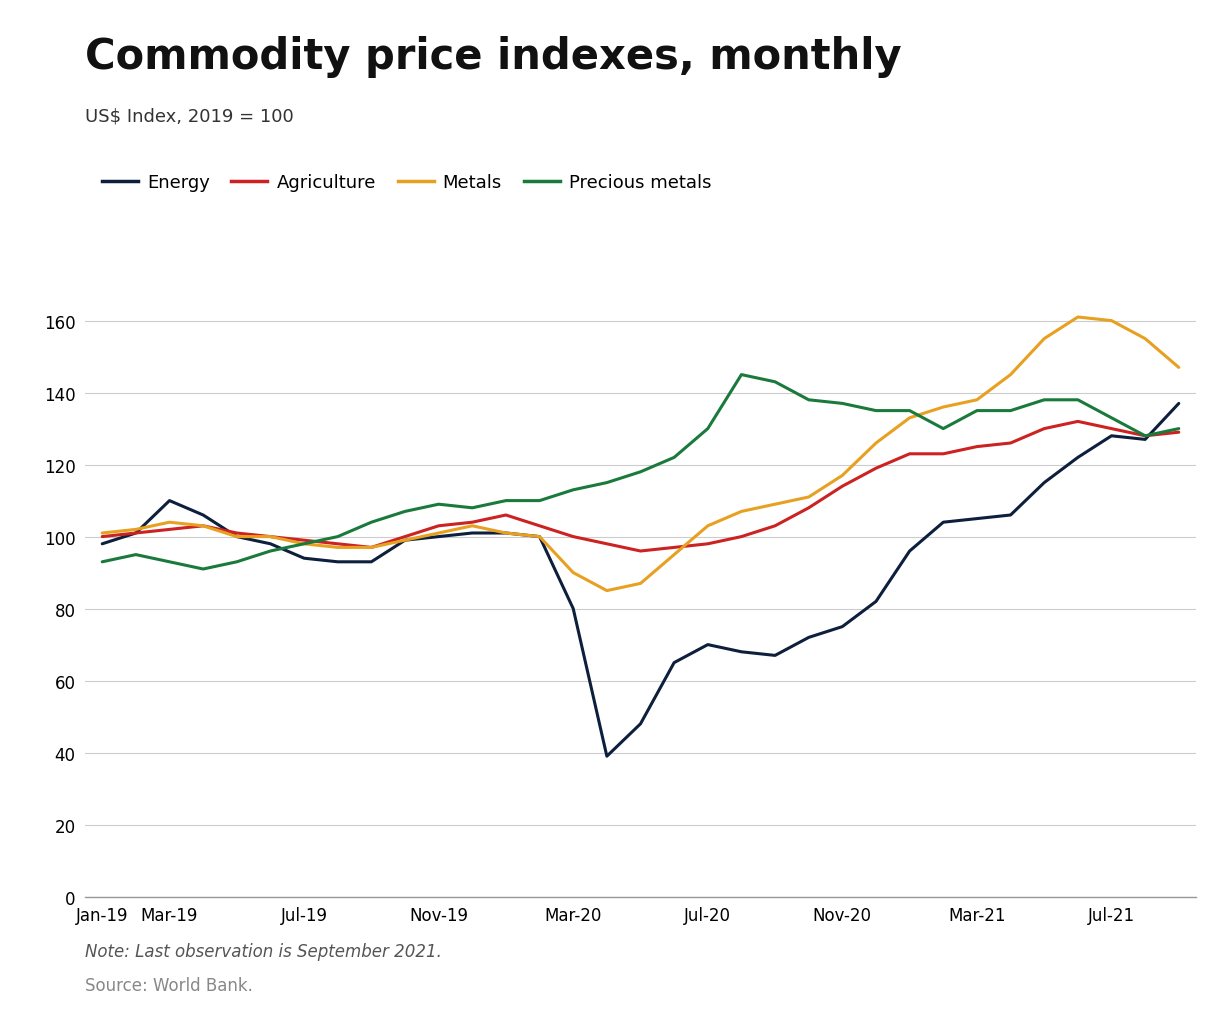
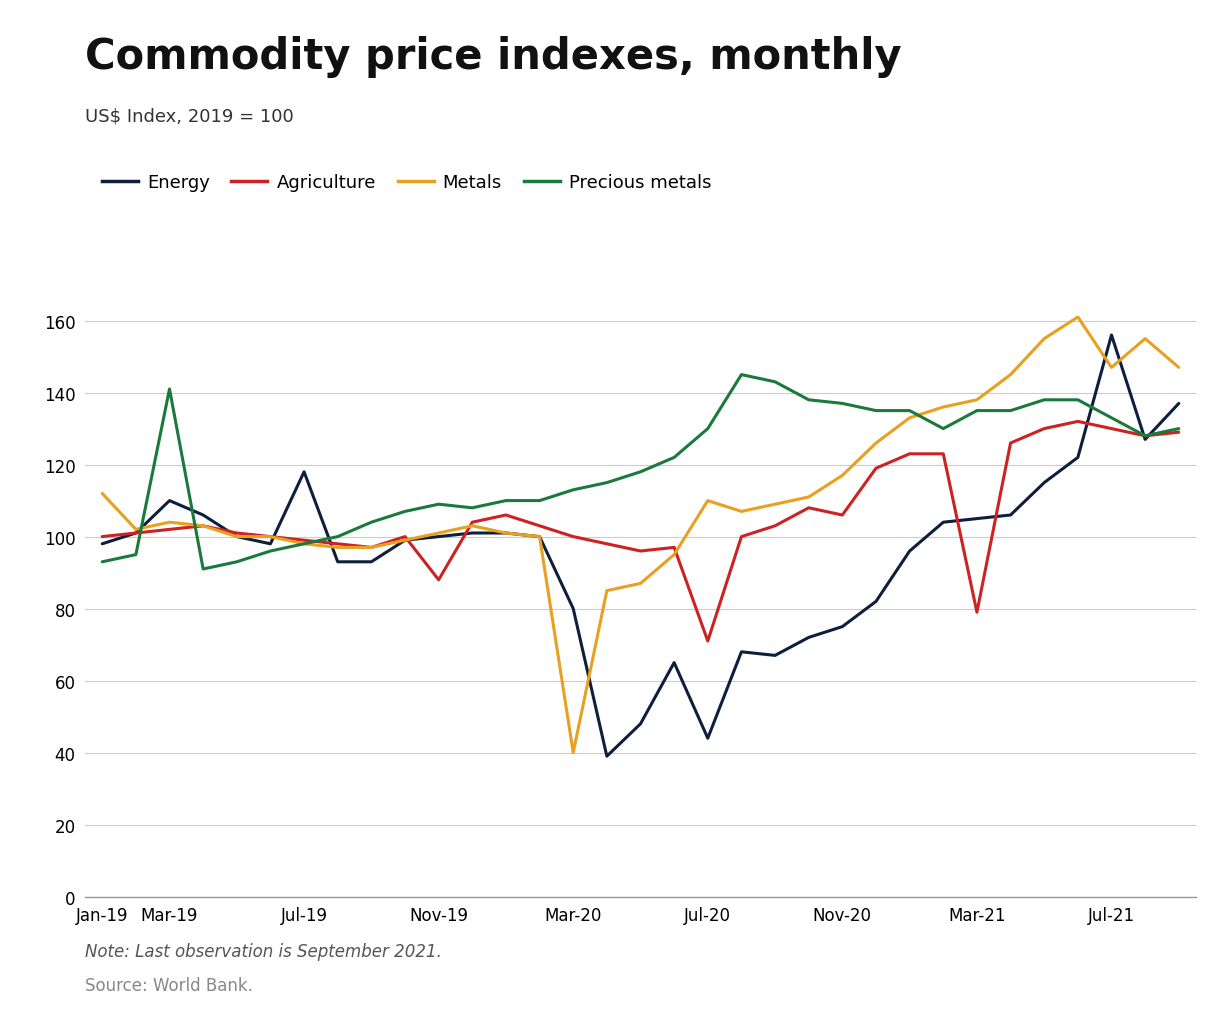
Metals/Jan-19: 101 -> 112
Precious metals/Mar-19: 93 -> 141
Energy/Jul-19: 94 -> 118
Agriculture/Nov-19: 103 -> 88
Metals/Mar-20: 90 -> 40
Energy/Jul-20: 70 -> 44
Agriculture/Jul-20: 98 -> 71
Metals/Jul-20: 103 -> 110
Agriculture/Nov-20: 114 -> 106
Agriculture/Mar-21: 125 -> 79
Energy/Jul-21: 128 -> 156
Metals/Jul-21: 160 -> 147
